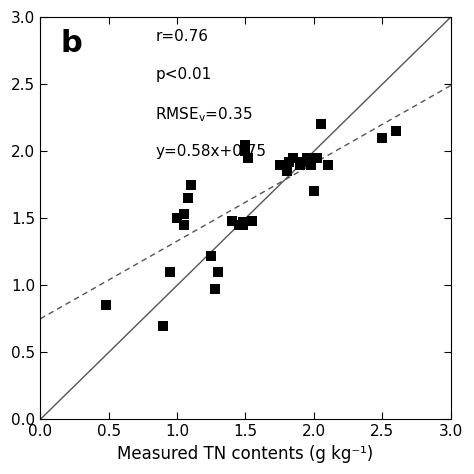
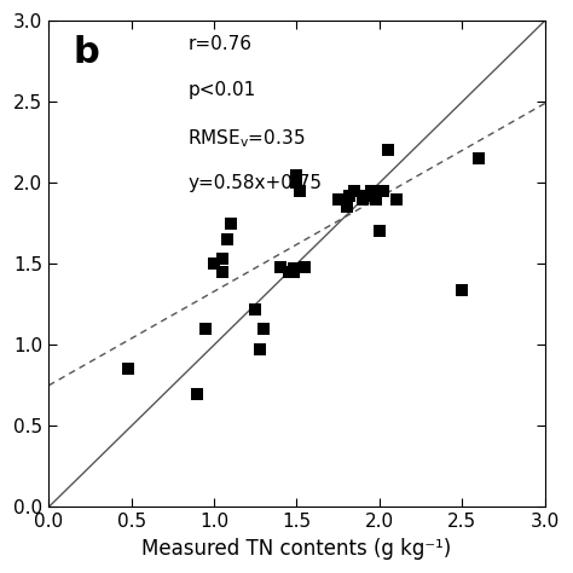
2.5: 2.10 -> 1.34
